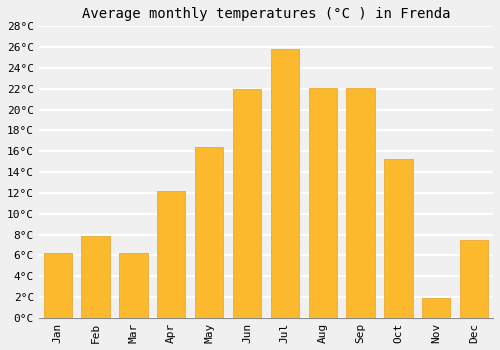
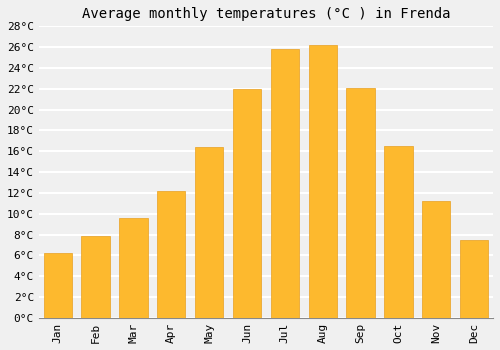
Mar: 6.2°C -> 9.6°C
Aug: 22.1°C -> 26.2°C
Oct: 15.3°C -> 16.5°C
Nov: 1.9°C -> 11.2°C
